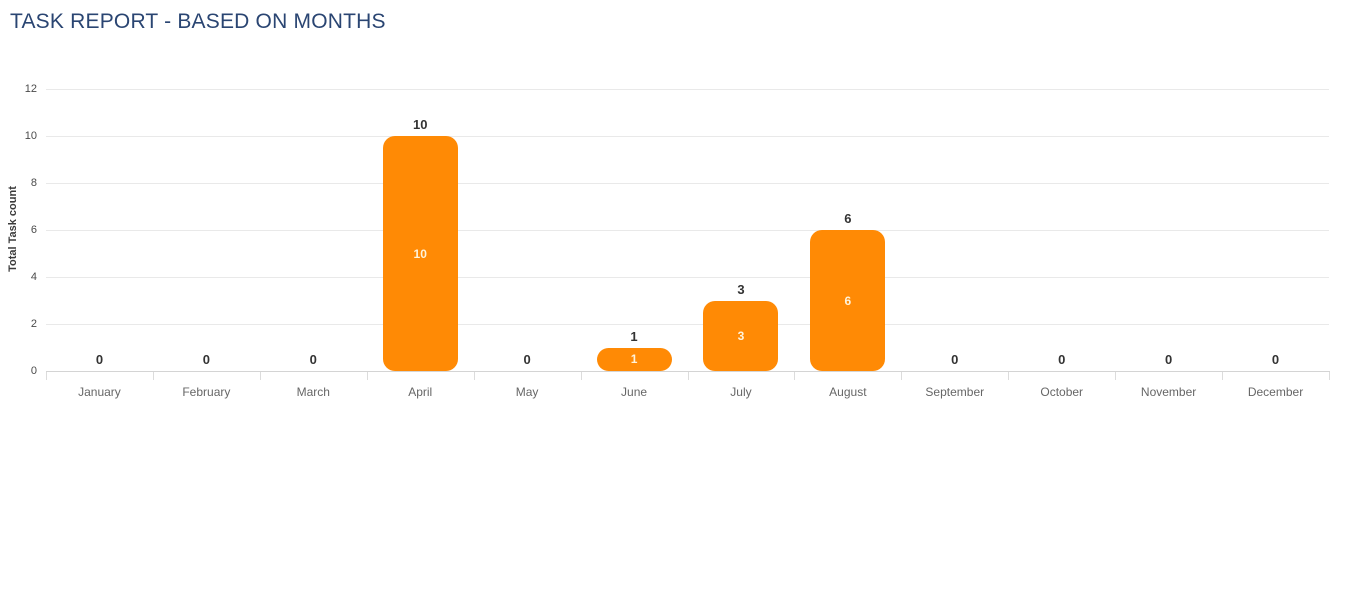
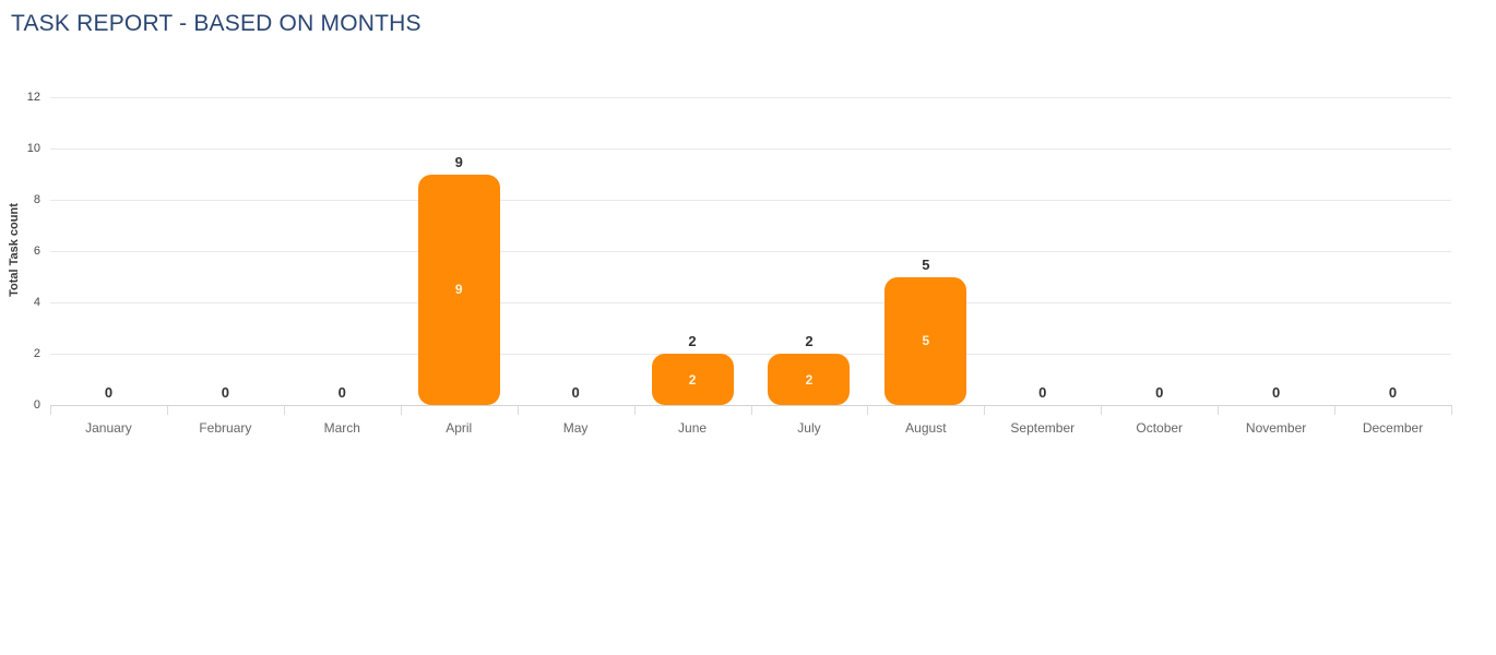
April: 10 -> 9
June: 1 -> 2
July: 3 -> 2
August: 6 -> 5
